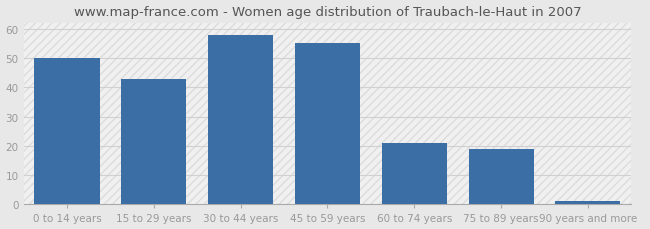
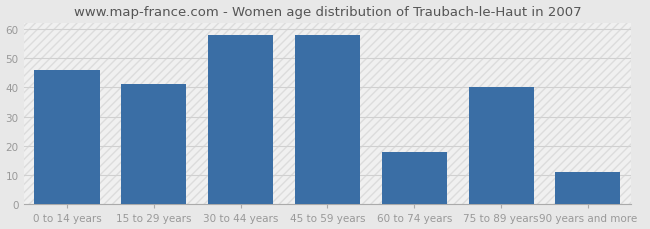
0 to 14 years: 50 -> 46
15 to 29 years: 43 -> 41
45 to 59 years: 55 -> 58
60 to 74 years: 21 -> 18
75 to 89 years: 19 -> 40
90 years and more: 1 -> 11
